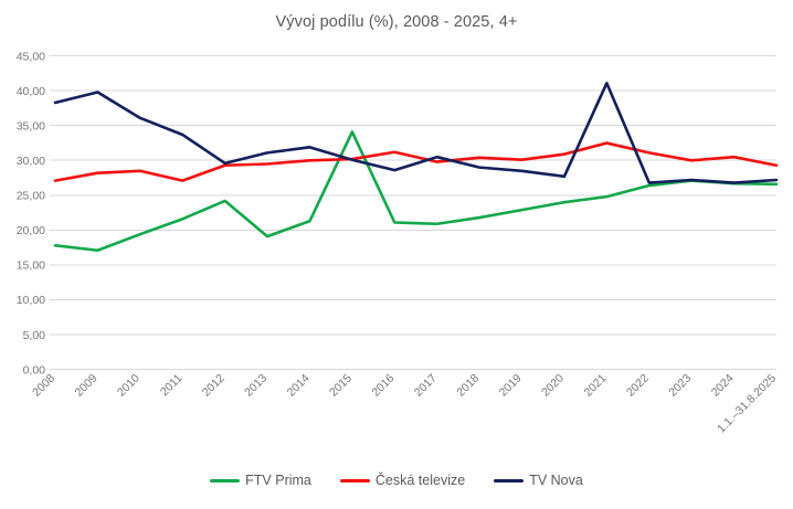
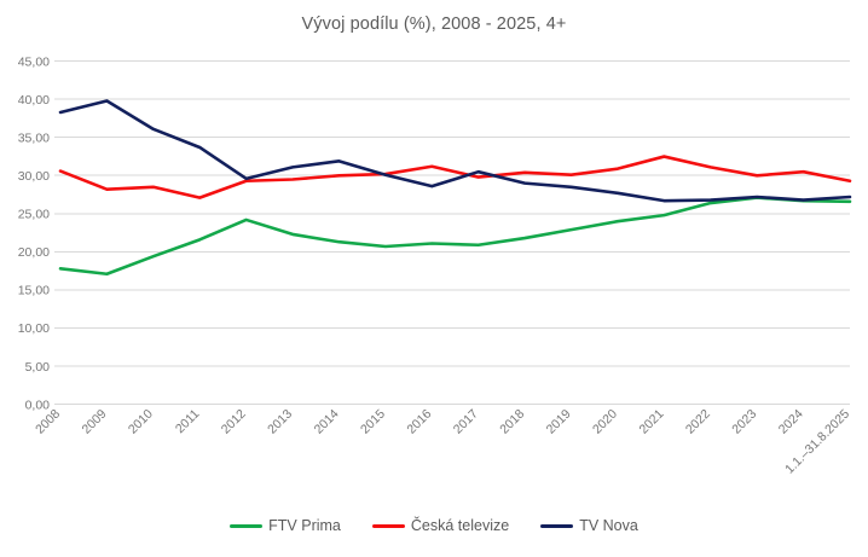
Česká televize/2008: 27 -> 30
FTV Prima/2013: 19 -> 22
FTV Prima/2015: 34 -> 21
TV Nova/2021: 41 -> 27
